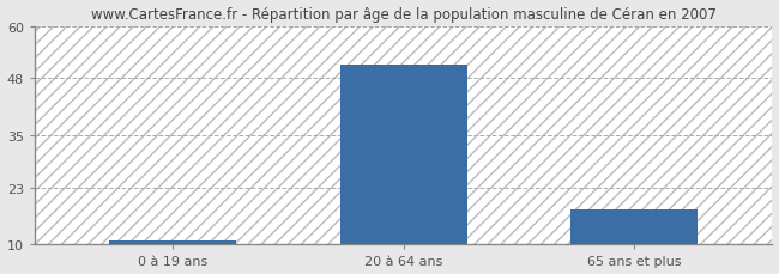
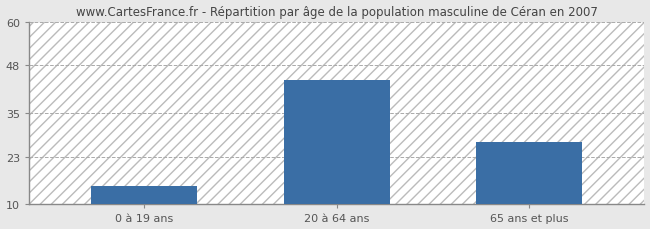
0 à 19 ans: 11 -> 15
20 à 64 ans: 51 -> 44
65 ans et plus: 18 -> 27
